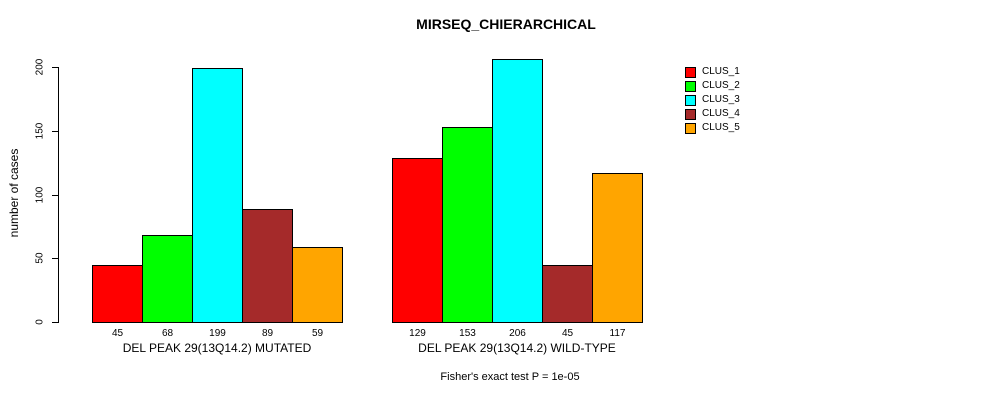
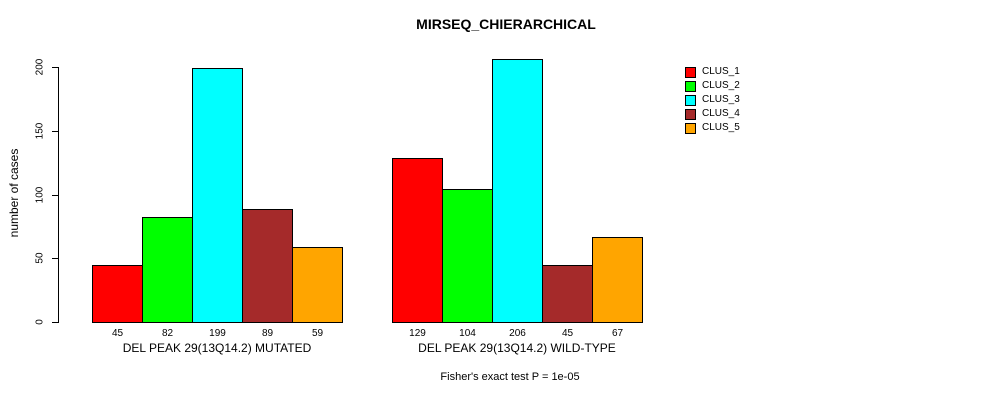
CLUS_2/DEL PEAK 29(13Q14.2) MUTATED: 68 -> 82
CLUS_2/DEL PEAK 29(13Q14.2) WILD-TYPE: 153 -> 104
CLUS_5/DEL PEAK 29(13Q14.2) WILD-TYPE: 117 -> 67
